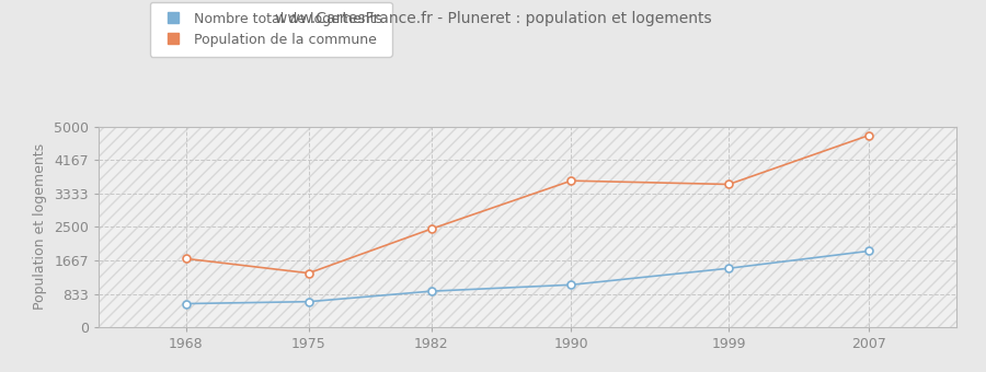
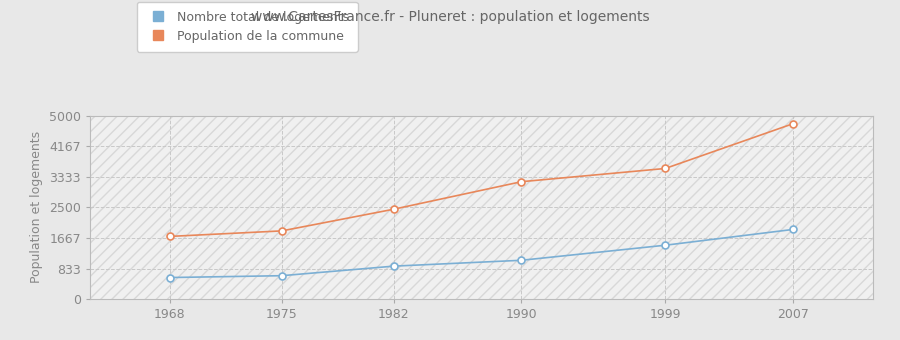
Population de la commune/1975: 1350 -> 1860
Population de la commune/1990: 3650 -> 3200
